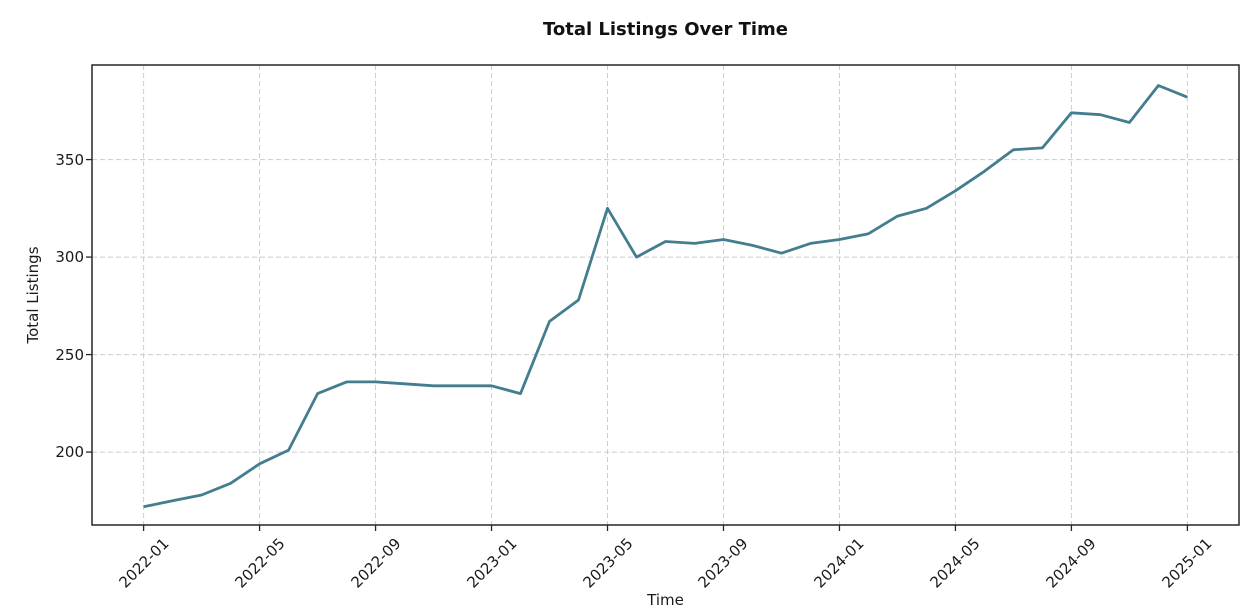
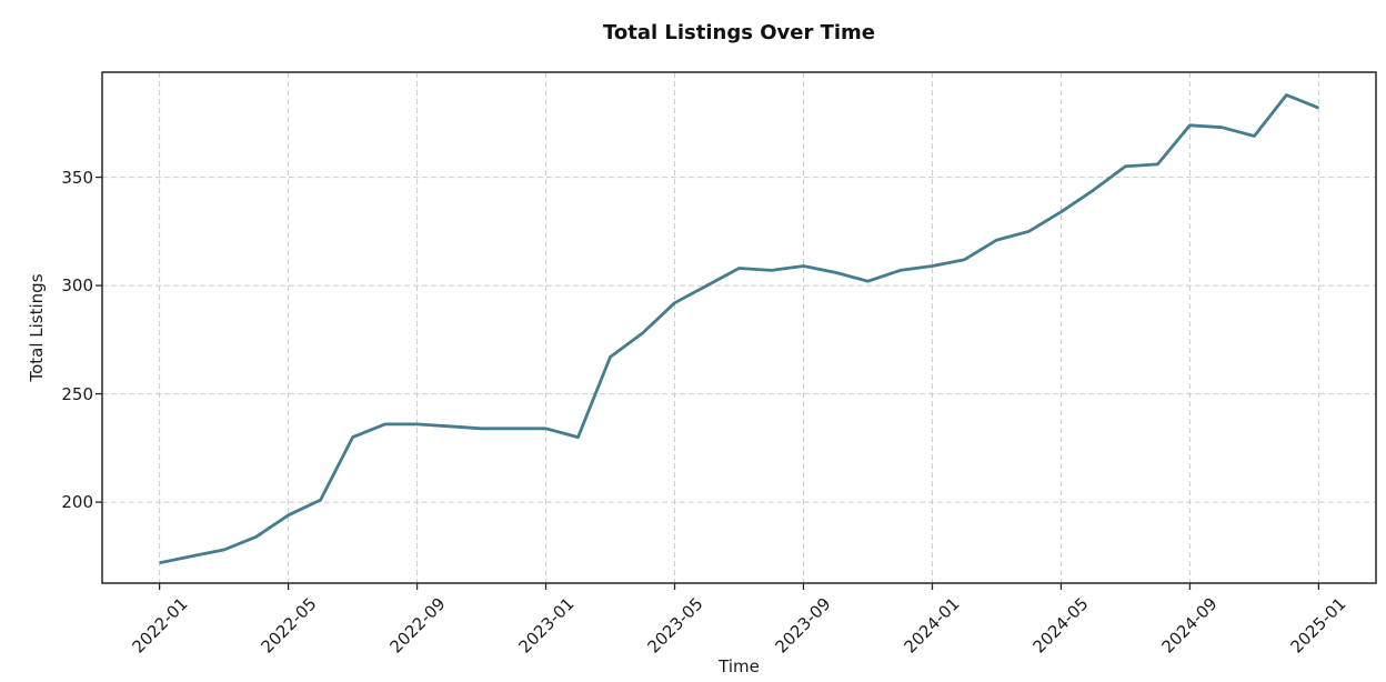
2023-05: 325 -> 292
